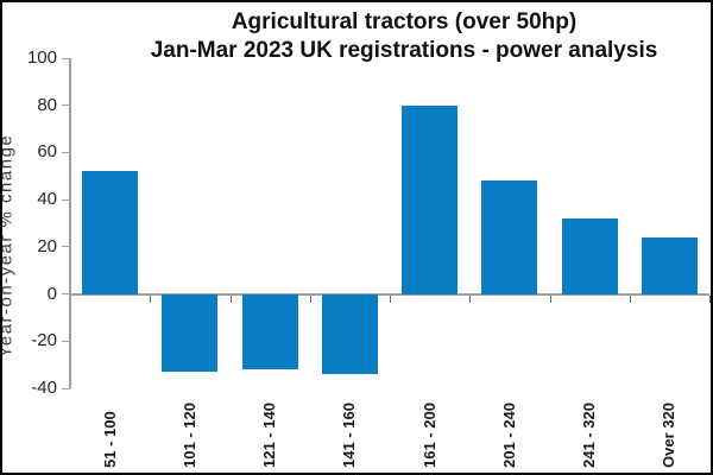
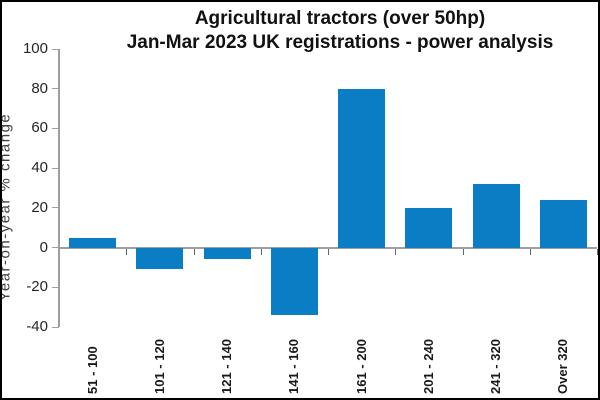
51 - 100: 52 -> 5
101 - 120: -33 -> -11
121 - 140: -32 -> -6
201 - 240: 48 -> 20
